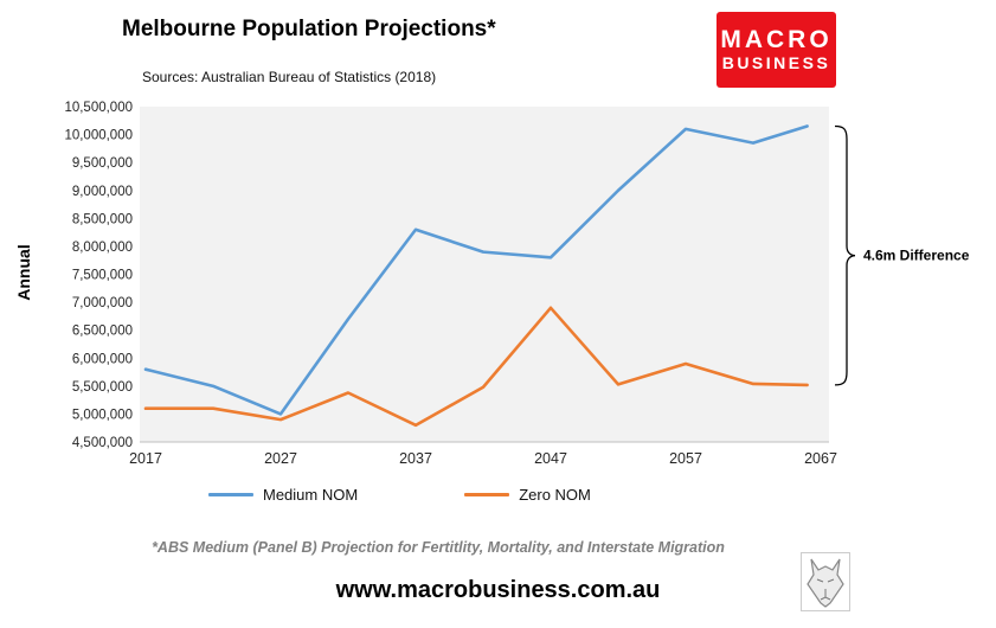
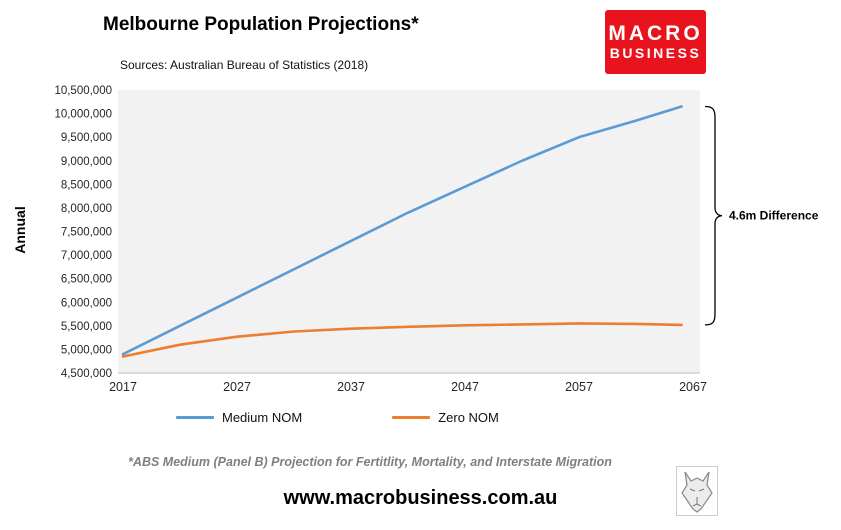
Medium NOM/2017: 5800000 -> 4900000
Zero NOM/2017: 5100000 -> 4800000
Medium NOM/2027: 5000000 -> 6100000
Zero NOM/2027: 4900000 -> 5300000
Medium NOM/2037: 8300000 -> 7300000
Zero NOM/2037: 4800000 -> 5400000
Medium NOM/2047: 7800000 -> 8400000
Zero NOM/2047: 6900000 -> 5500000
Medium NOM/2057: 10100000 -> 9500000
Zero NOM/2057: 5900000 -> 5600000
